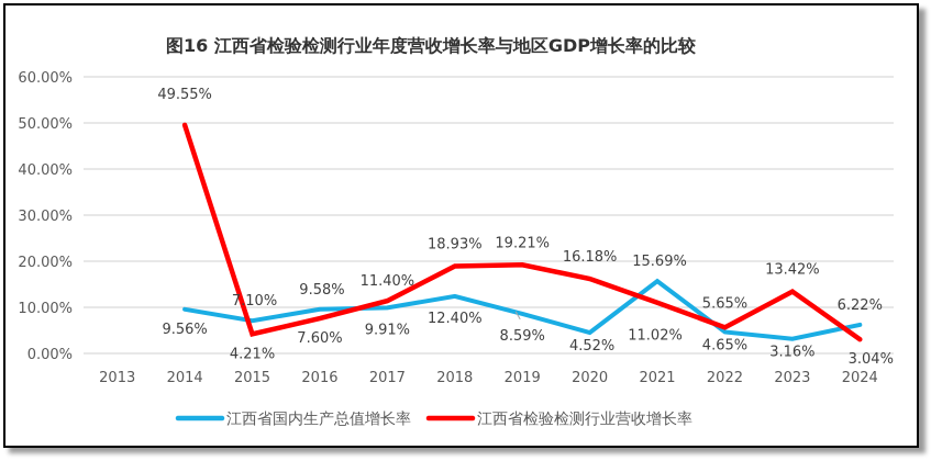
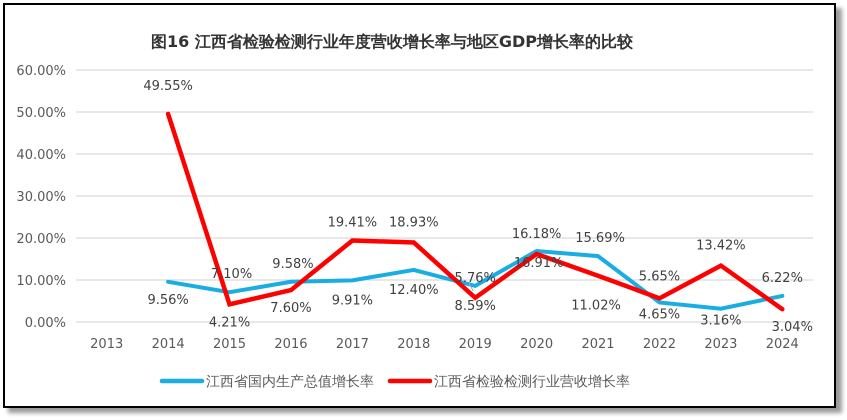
江西省检验检测行业营收增长率/2017: 11.40% -> 19.41%
江西省检验检测行业营收增长率/2019: 19.21% -> 5.76%
江西省国内生产总值增长率/2020: 4.52% -> 16.91%
